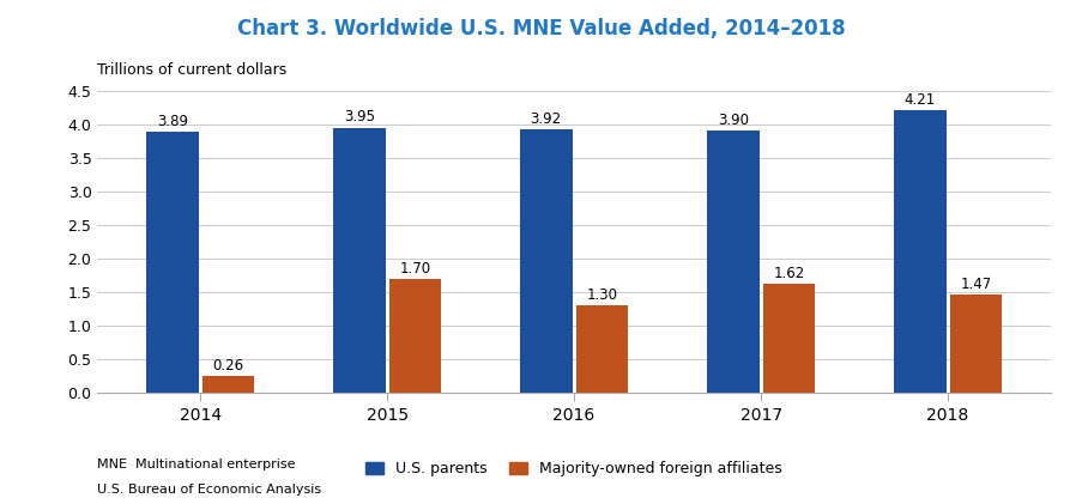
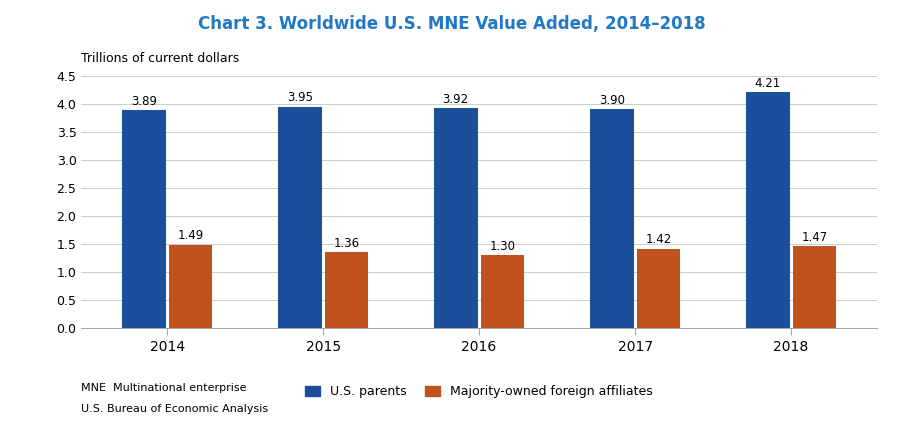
Majority-owned foreign affiliates/2014: 0.26 -> 1.49
Majority-owned foreign affiliates/2015: 1.70 -> 1.36
Majority-owned foreign affiliates/2017: 1.62 -> 1.42
